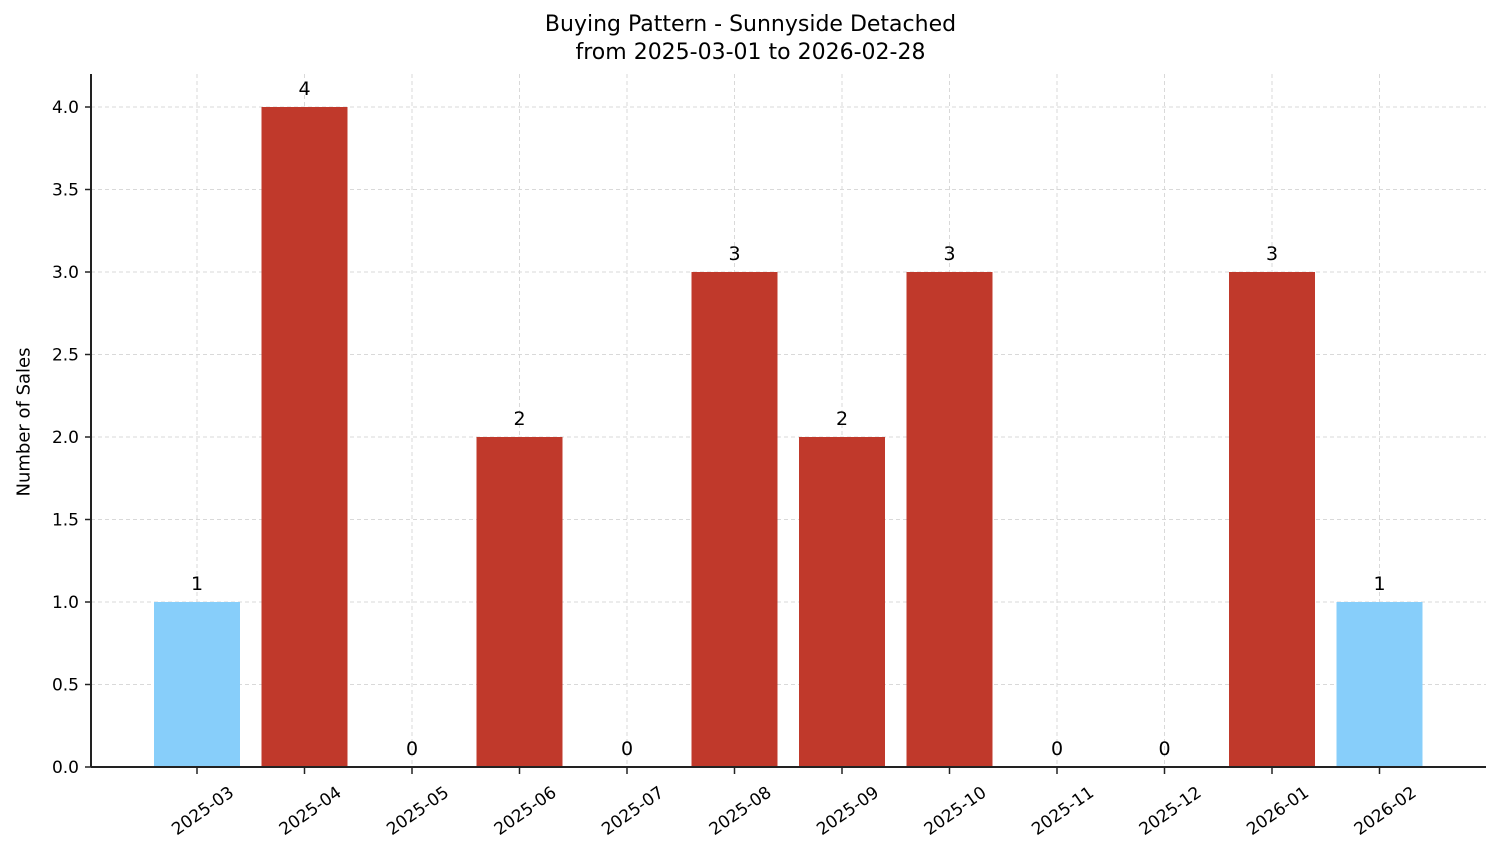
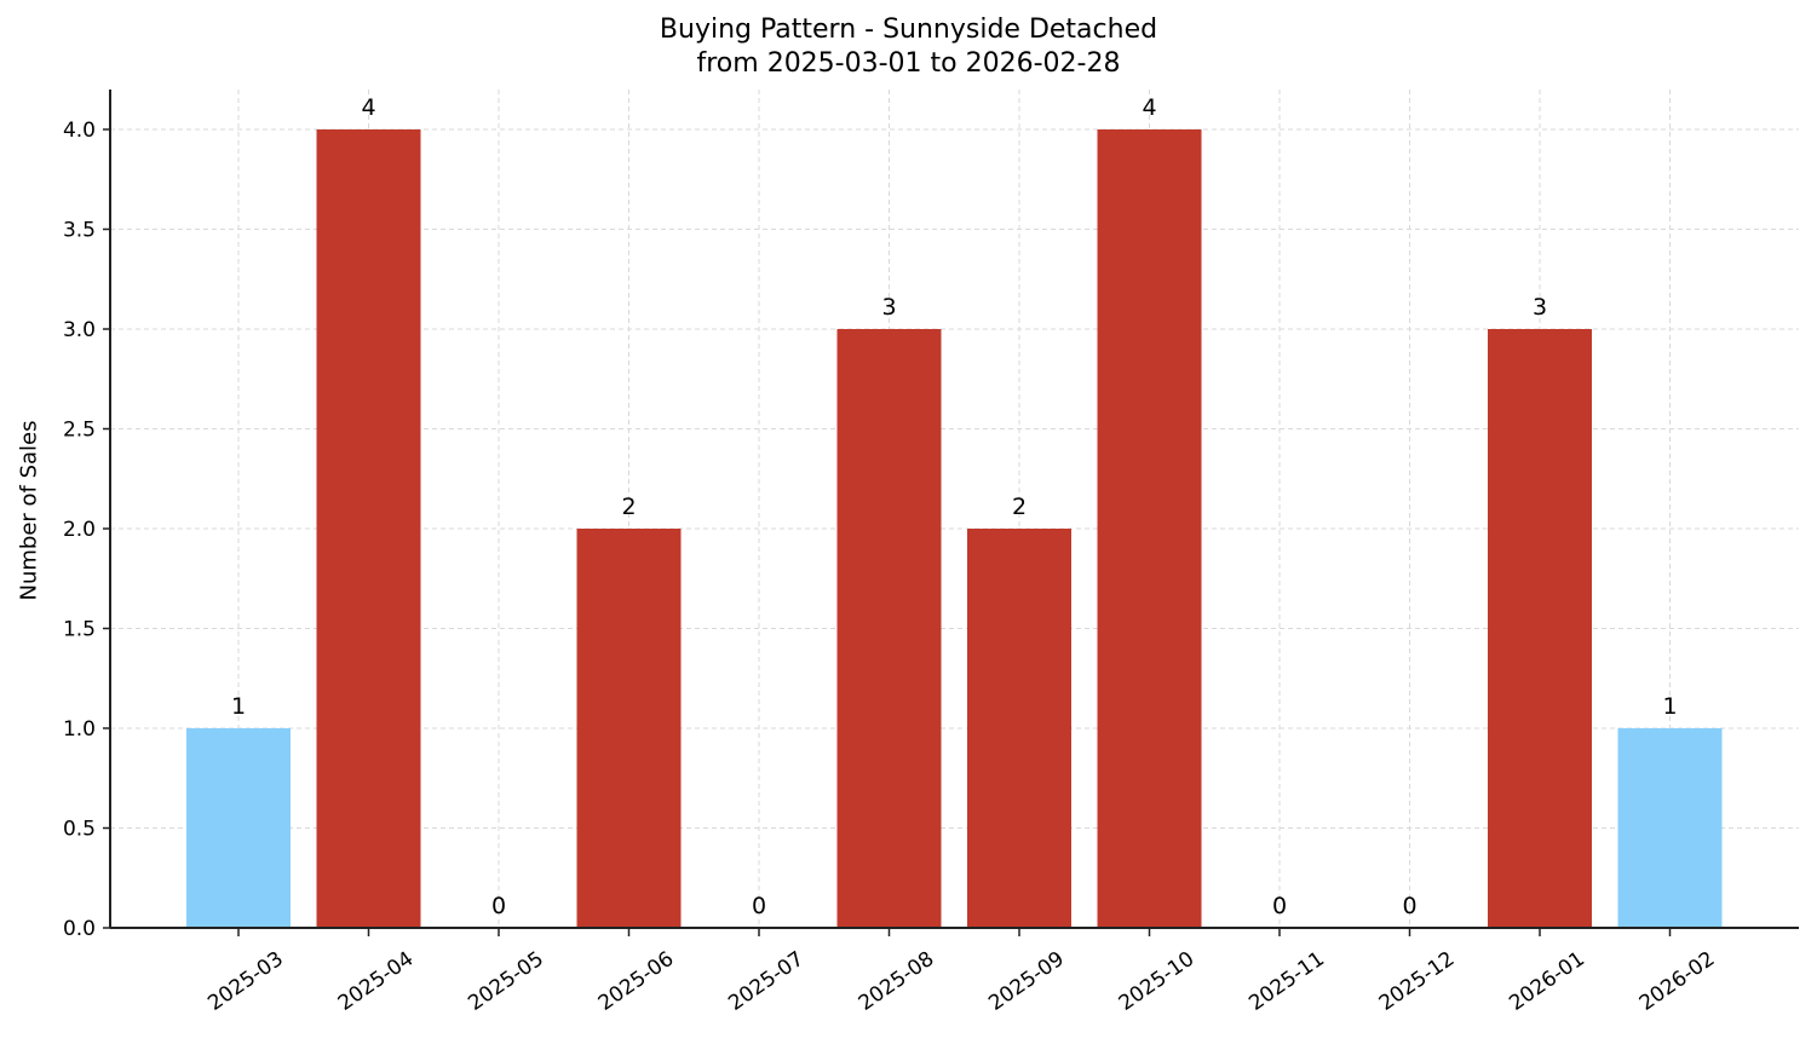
2025-10: 3 -> 4
